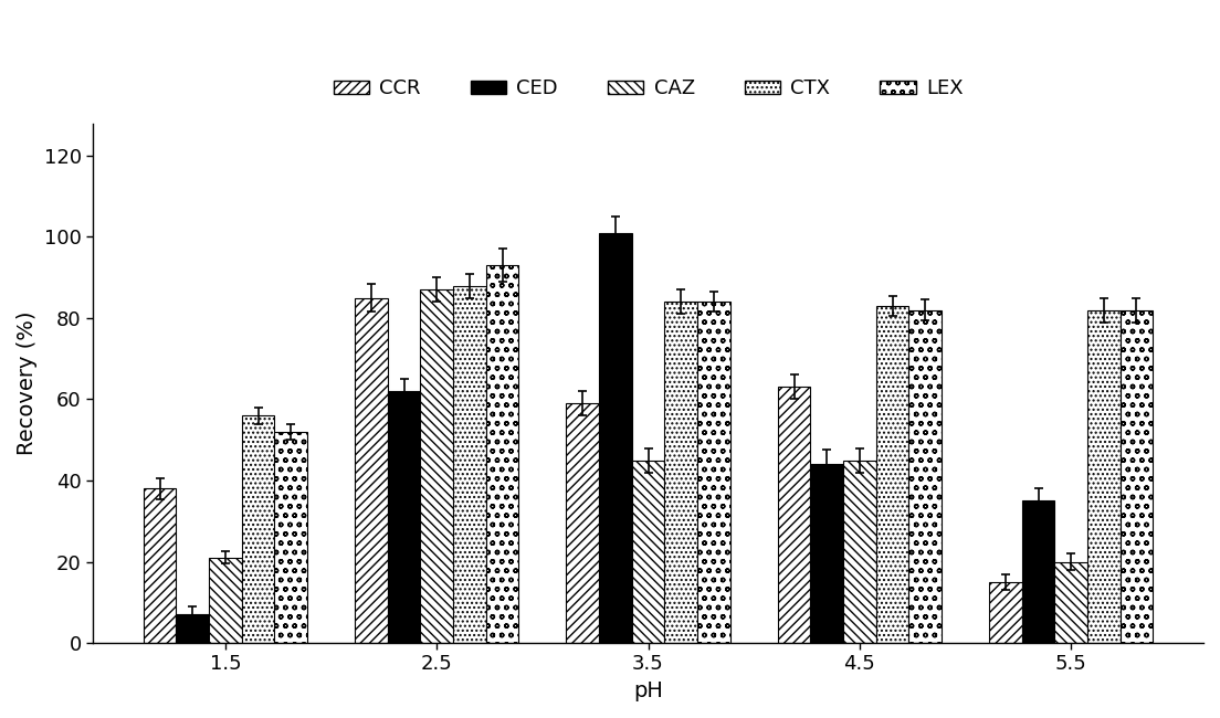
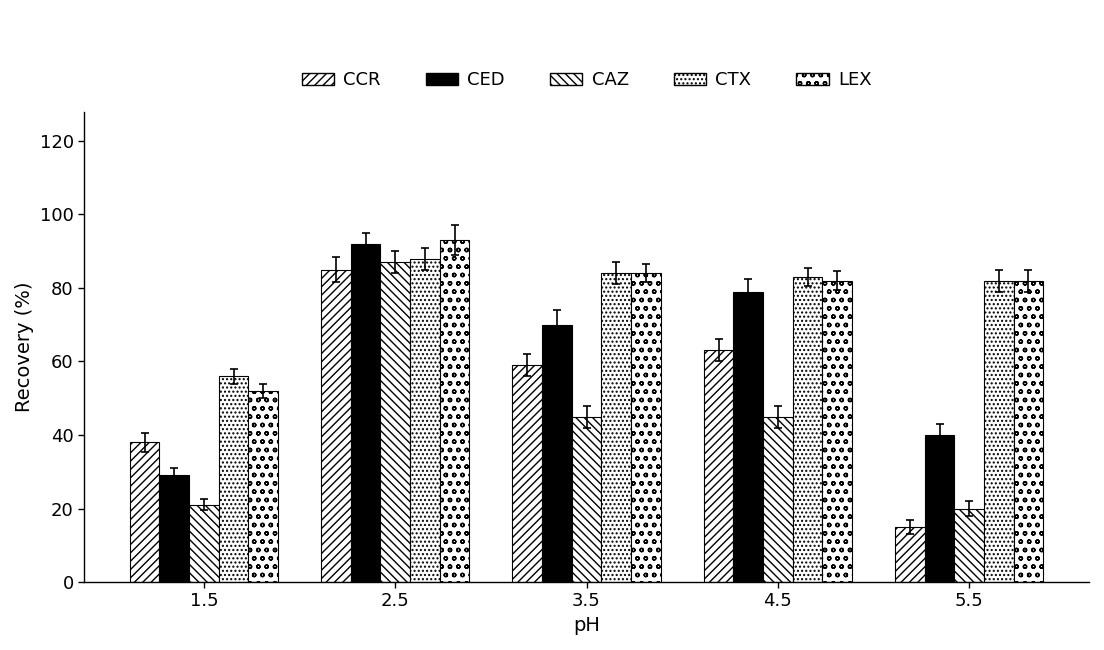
CED/1.5: 7 -> 29
CED/2.5: 62 -> 92
CED/3.5: 101 -> 70
CED/4.5: 44 -> 79
CED/5.5: 35 -> 40
